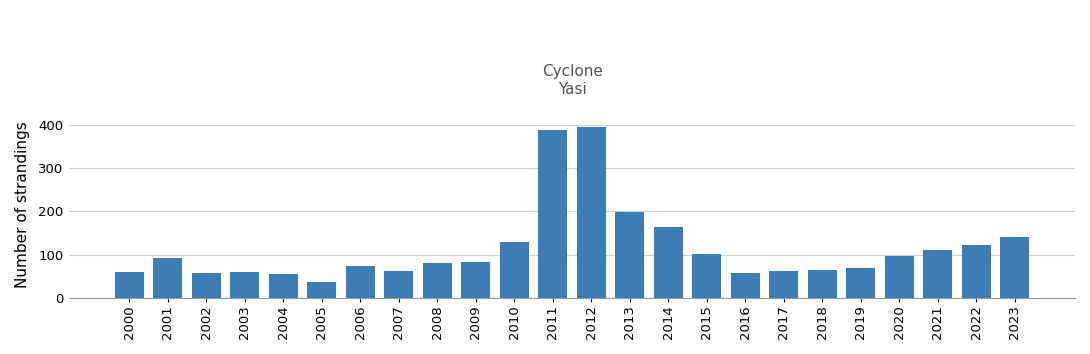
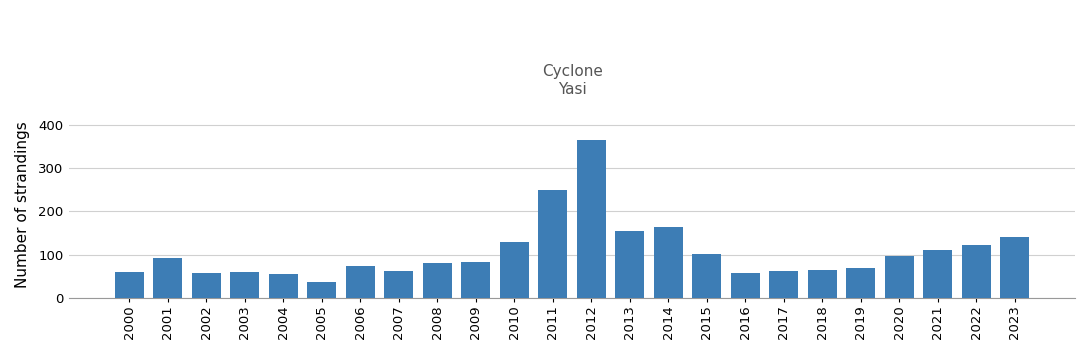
2011: 388 -> 250
2012: 395 -> 365
2013: 198 -> 155
